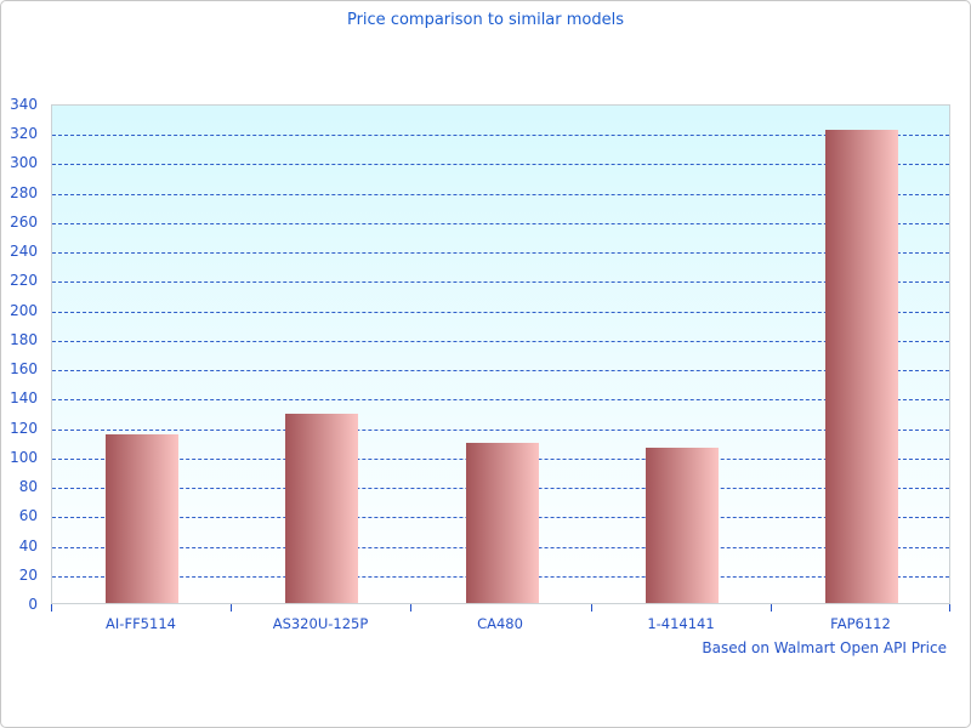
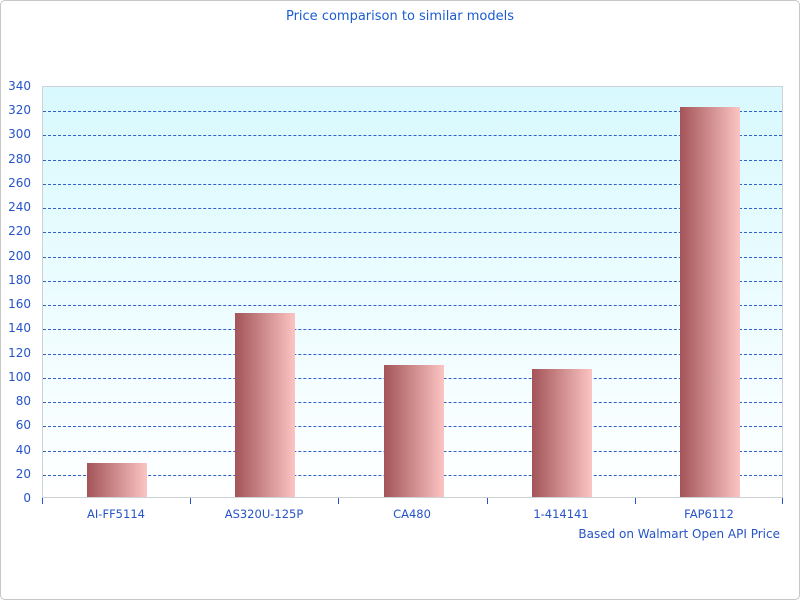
AI-FF5114: 115 -> 28
AS320U-125P: 129 -> 152
